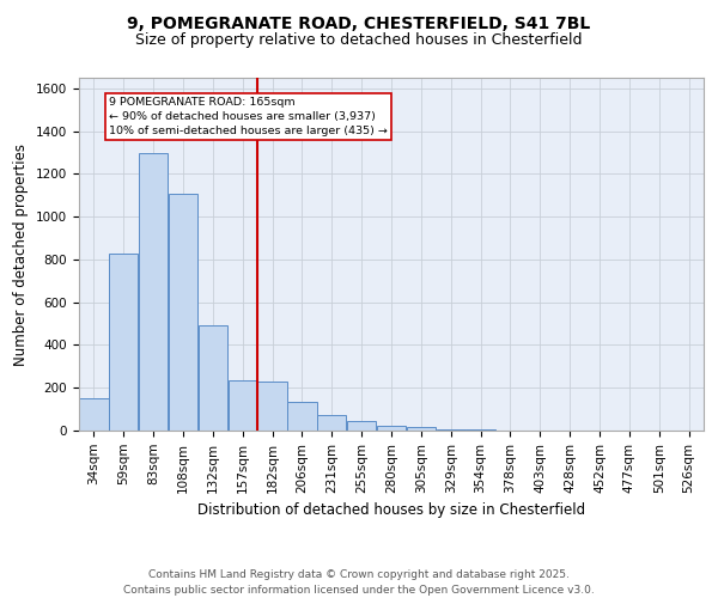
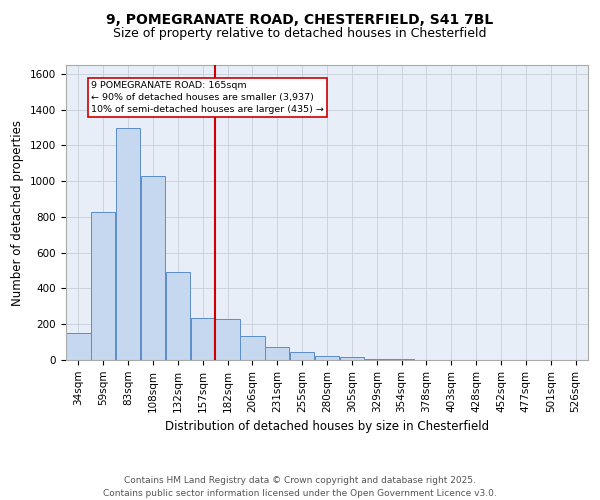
108sqm: 1110 -> 1030
